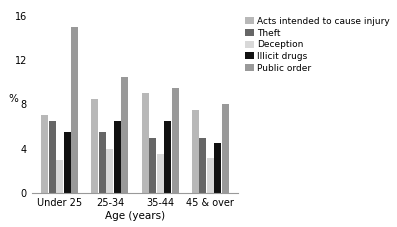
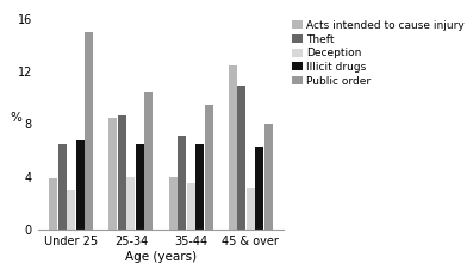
Acts intended to cause injury/Under 25: 7.0 -> 3.9
Illicit drugs/Under 25: 5.5 -> 6.8
Theft/25-34: 5.5 -> 8.7
Acts intended to cause injury/35-44: 9.0 -> 4.0
Theft/35-44: 5.0 -> 7.1
Acts intended to cause injury/45 & over: 7.5 -> 12.5
Theft/45 & over: 5.0 -> 10.9
Illicit drugs/45 & over: 4.5 -> 6.2
